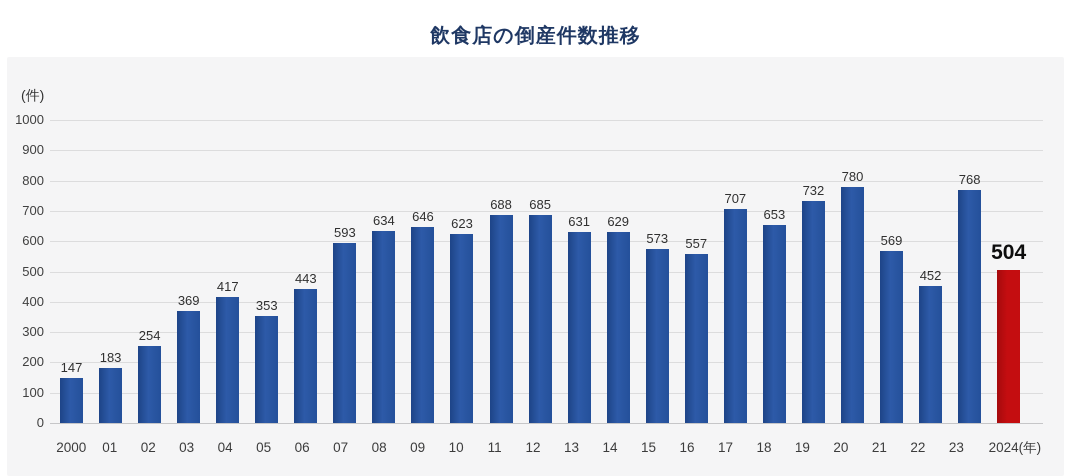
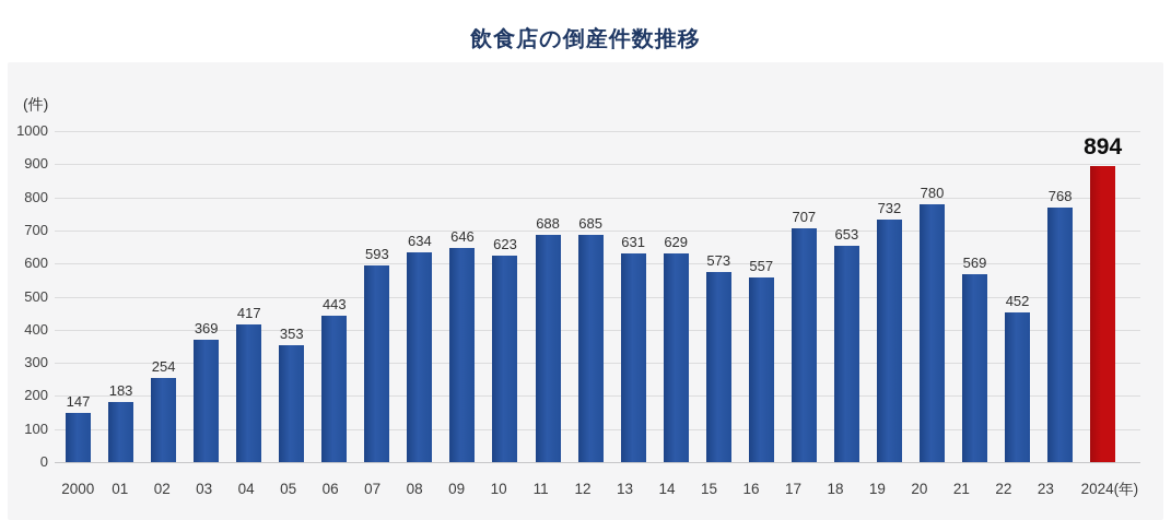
2024: 504 -> 894
